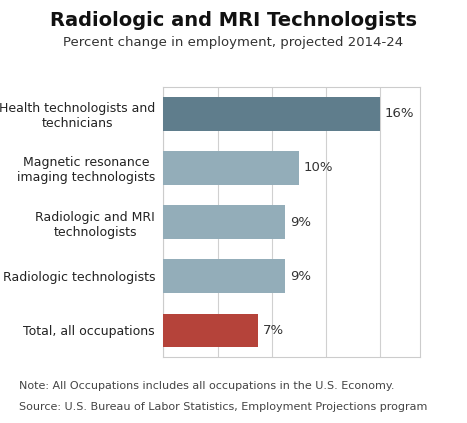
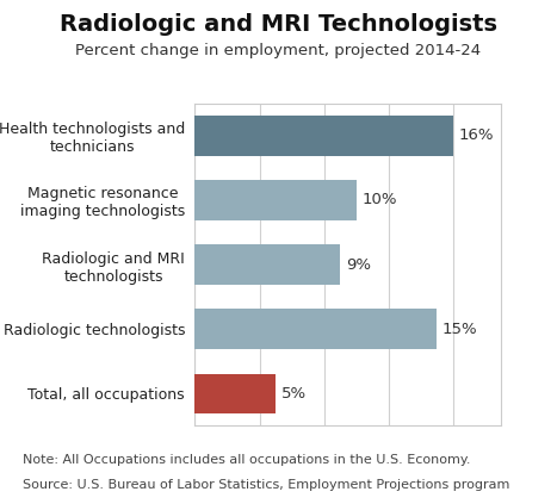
Radiologic technologists: 9% -> 15%
Total, all occupations: 7% -> 5%
